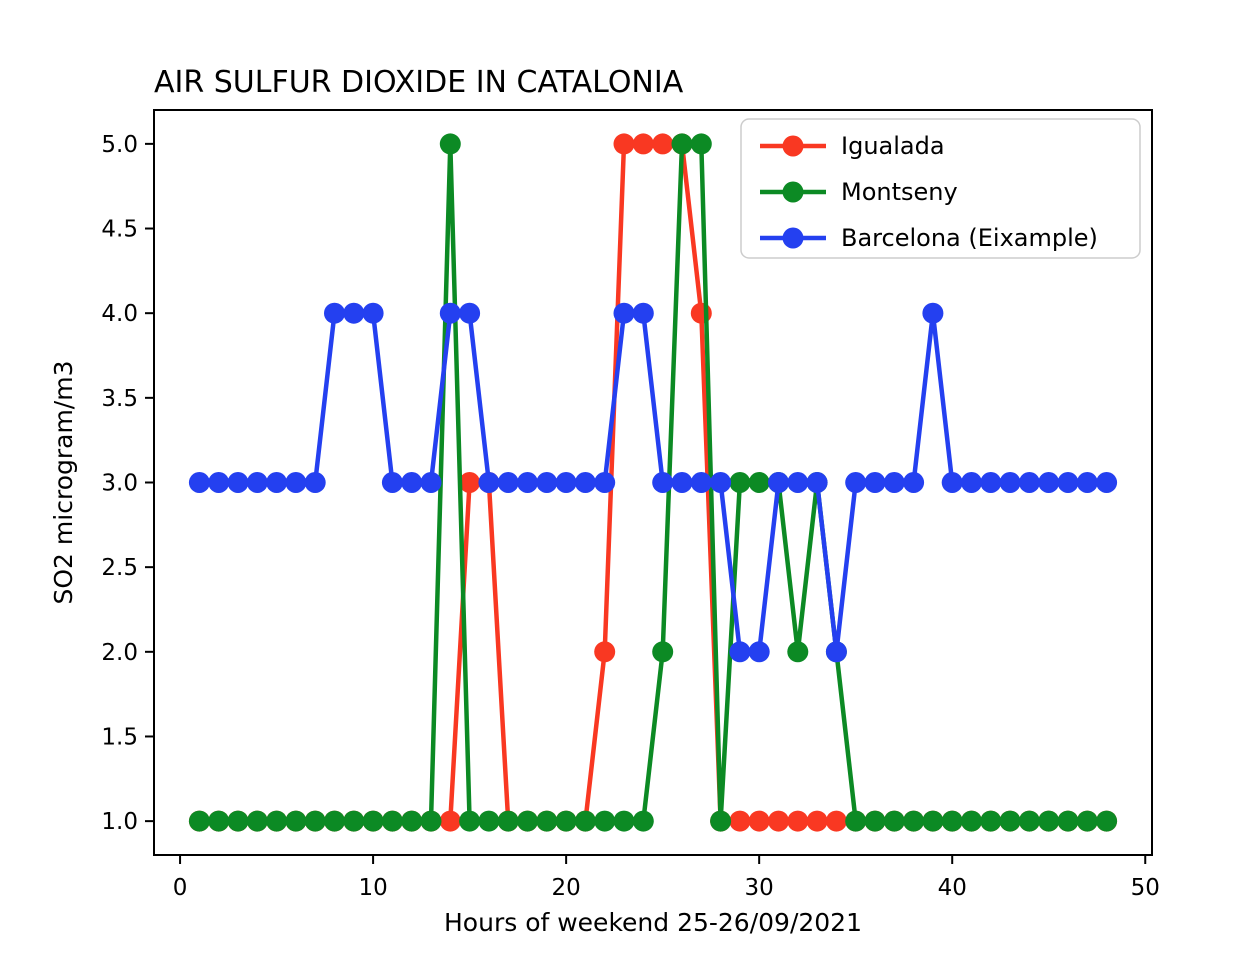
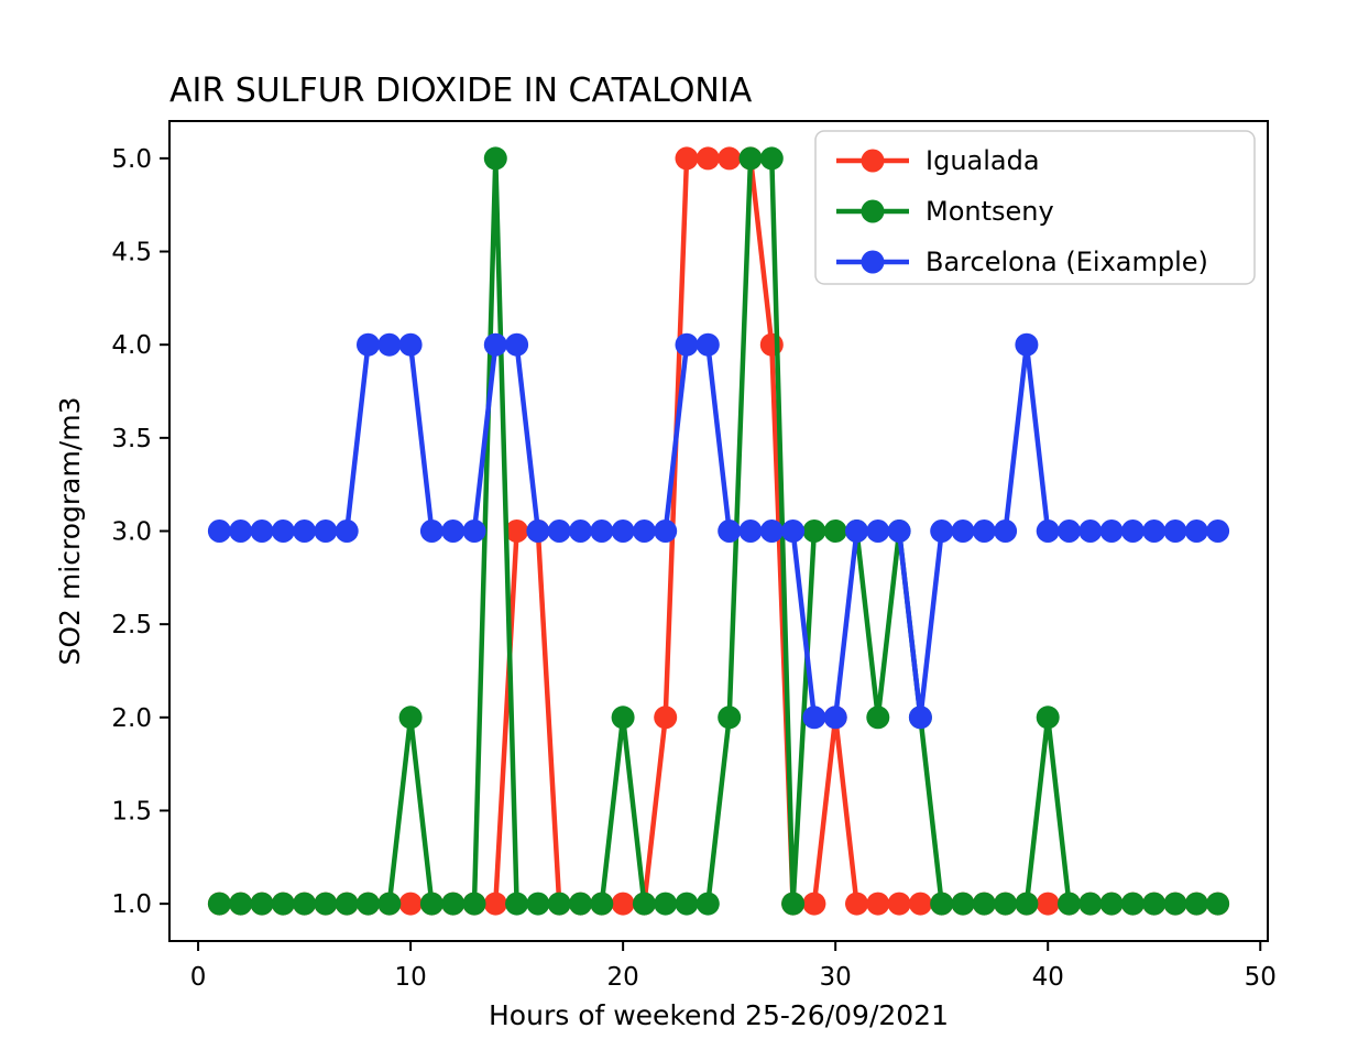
Montseny/10: 1 -> 2
Montseny/20: 1 -> 2
Igualada/30: 1 -> 2
Montseny/40: 1 -> 2
